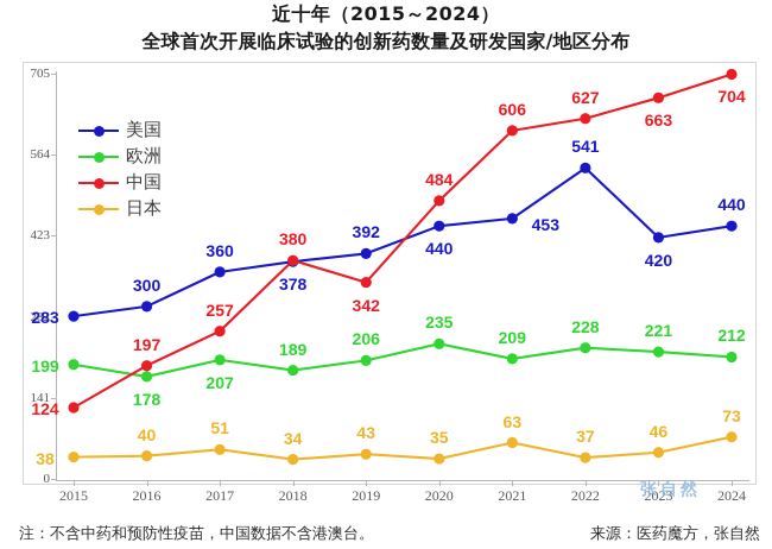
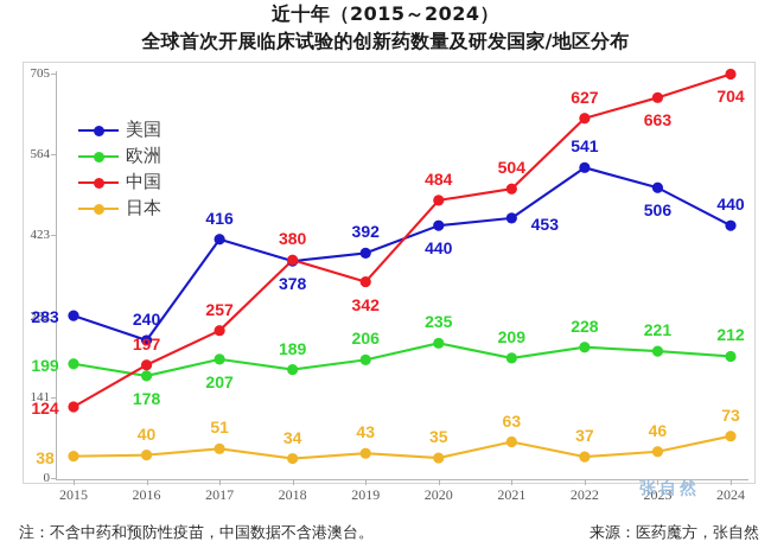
美国/2016: 300 -> 240
美国/2017: 360 -> 416
中国/2021: 606 -> 504
美国/2023: 420 -> 506
